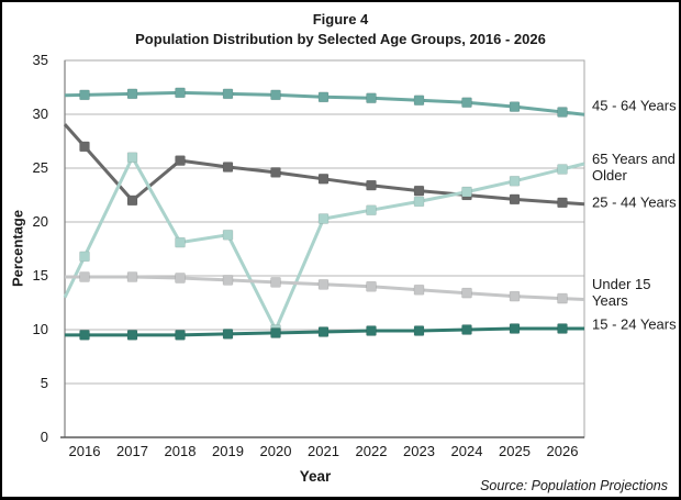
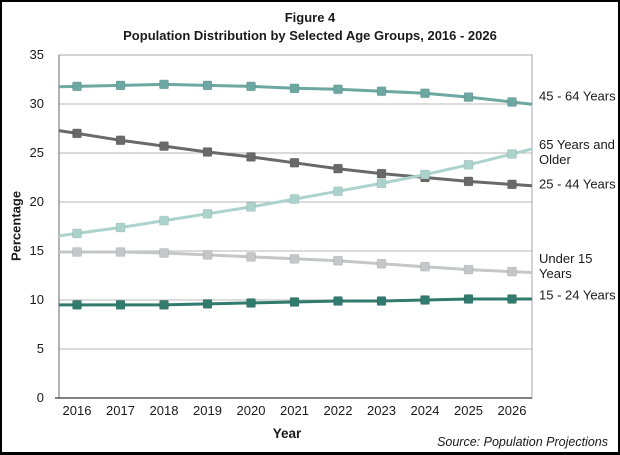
25 - 44 Years/2017: 22 -> 26
65 Years and Older/2017: 26 -> 17
65 Years and Older/2020: 10 -> 20
